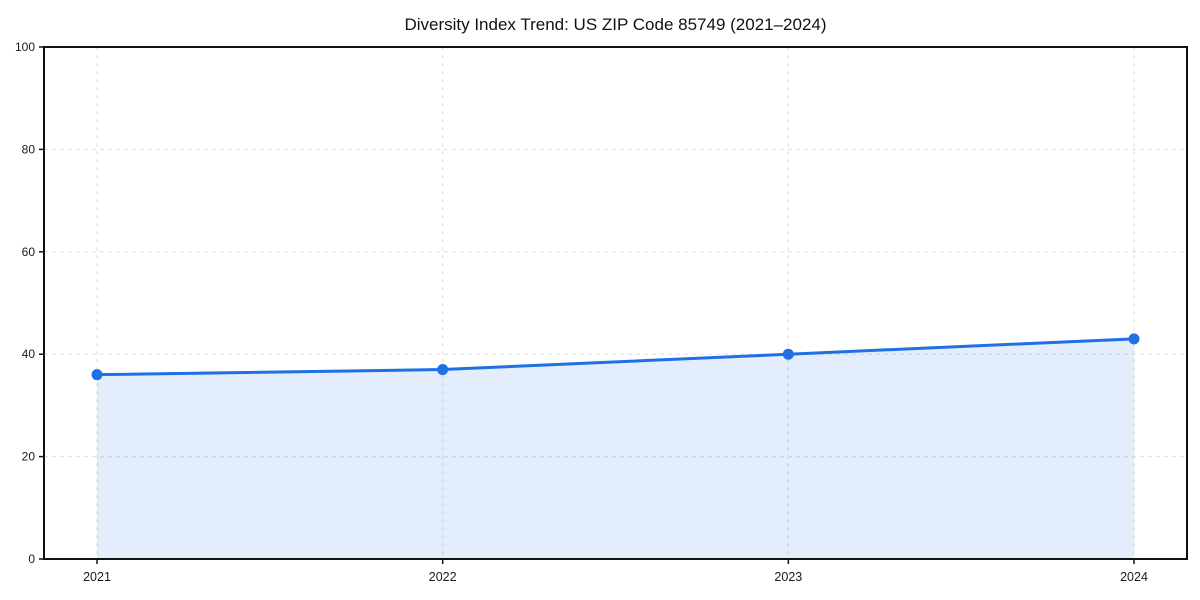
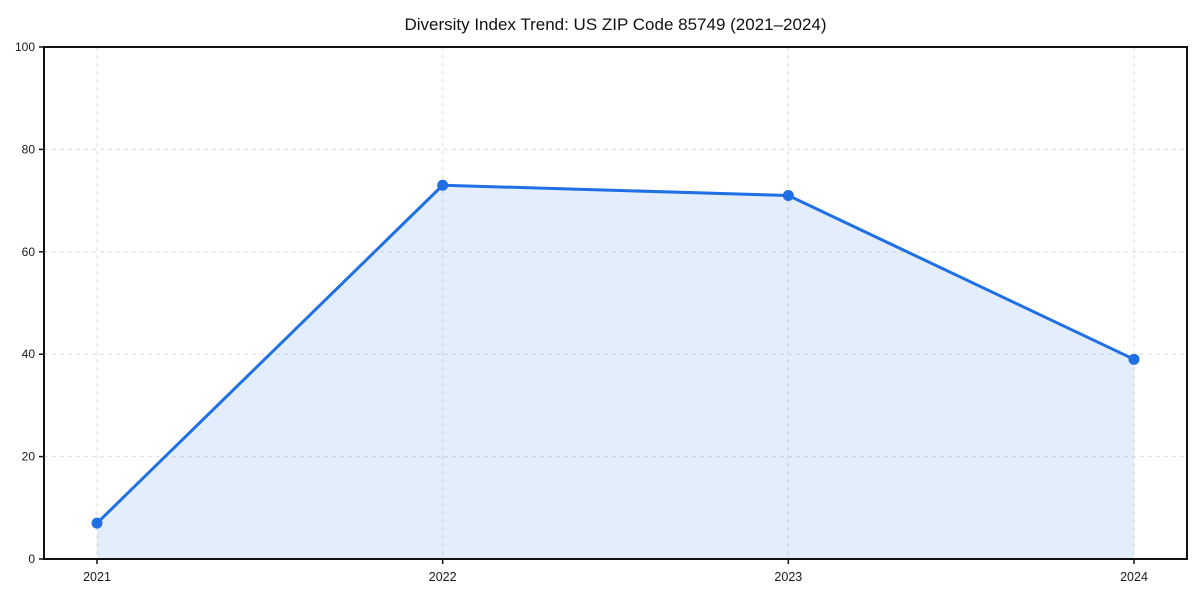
2021: 36 -> 7
2022: 37 -> 73
2023: 40 -> 71
2024: 43 -> 39
